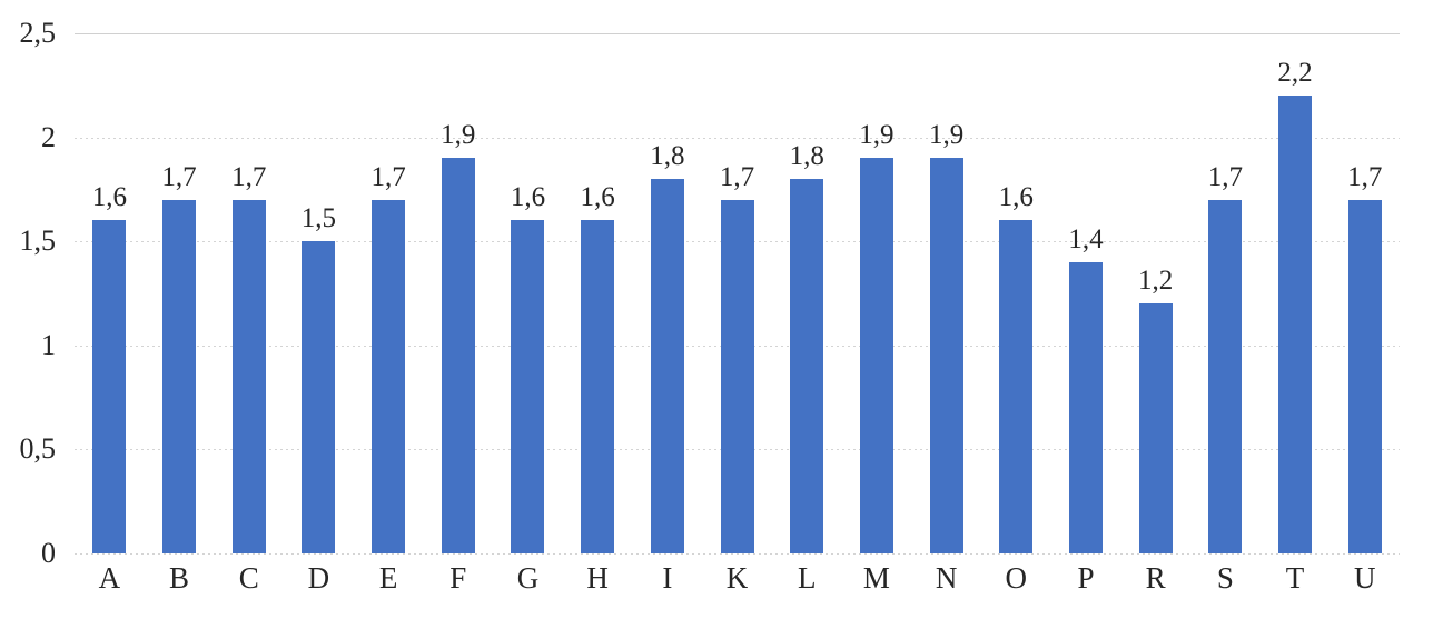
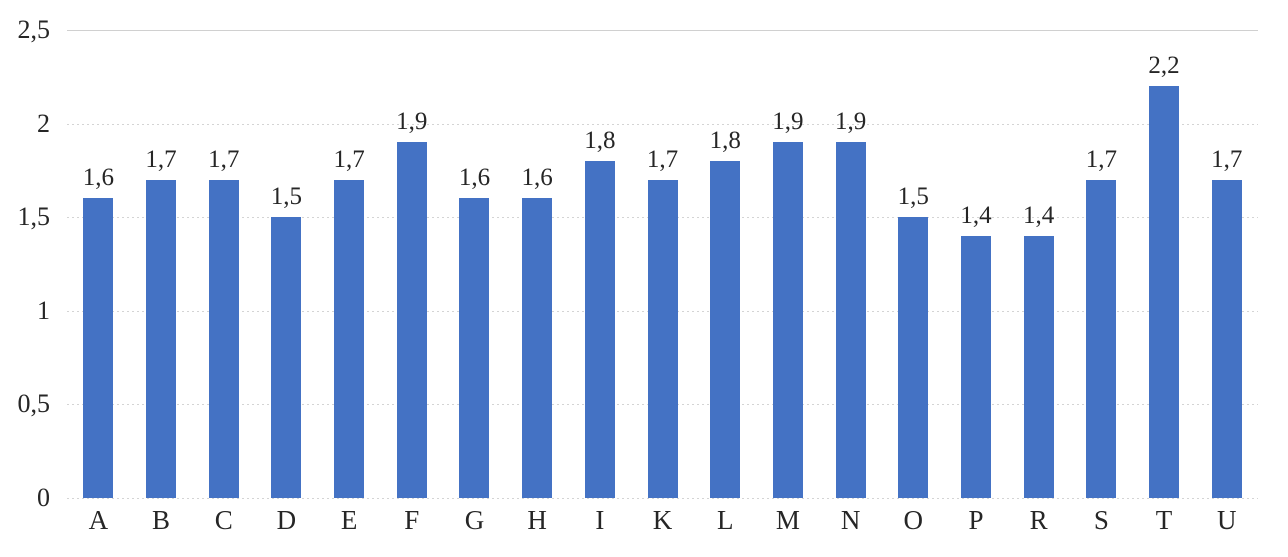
O: 1,6 -> 1,5
R: 1,2 -> 1,4
